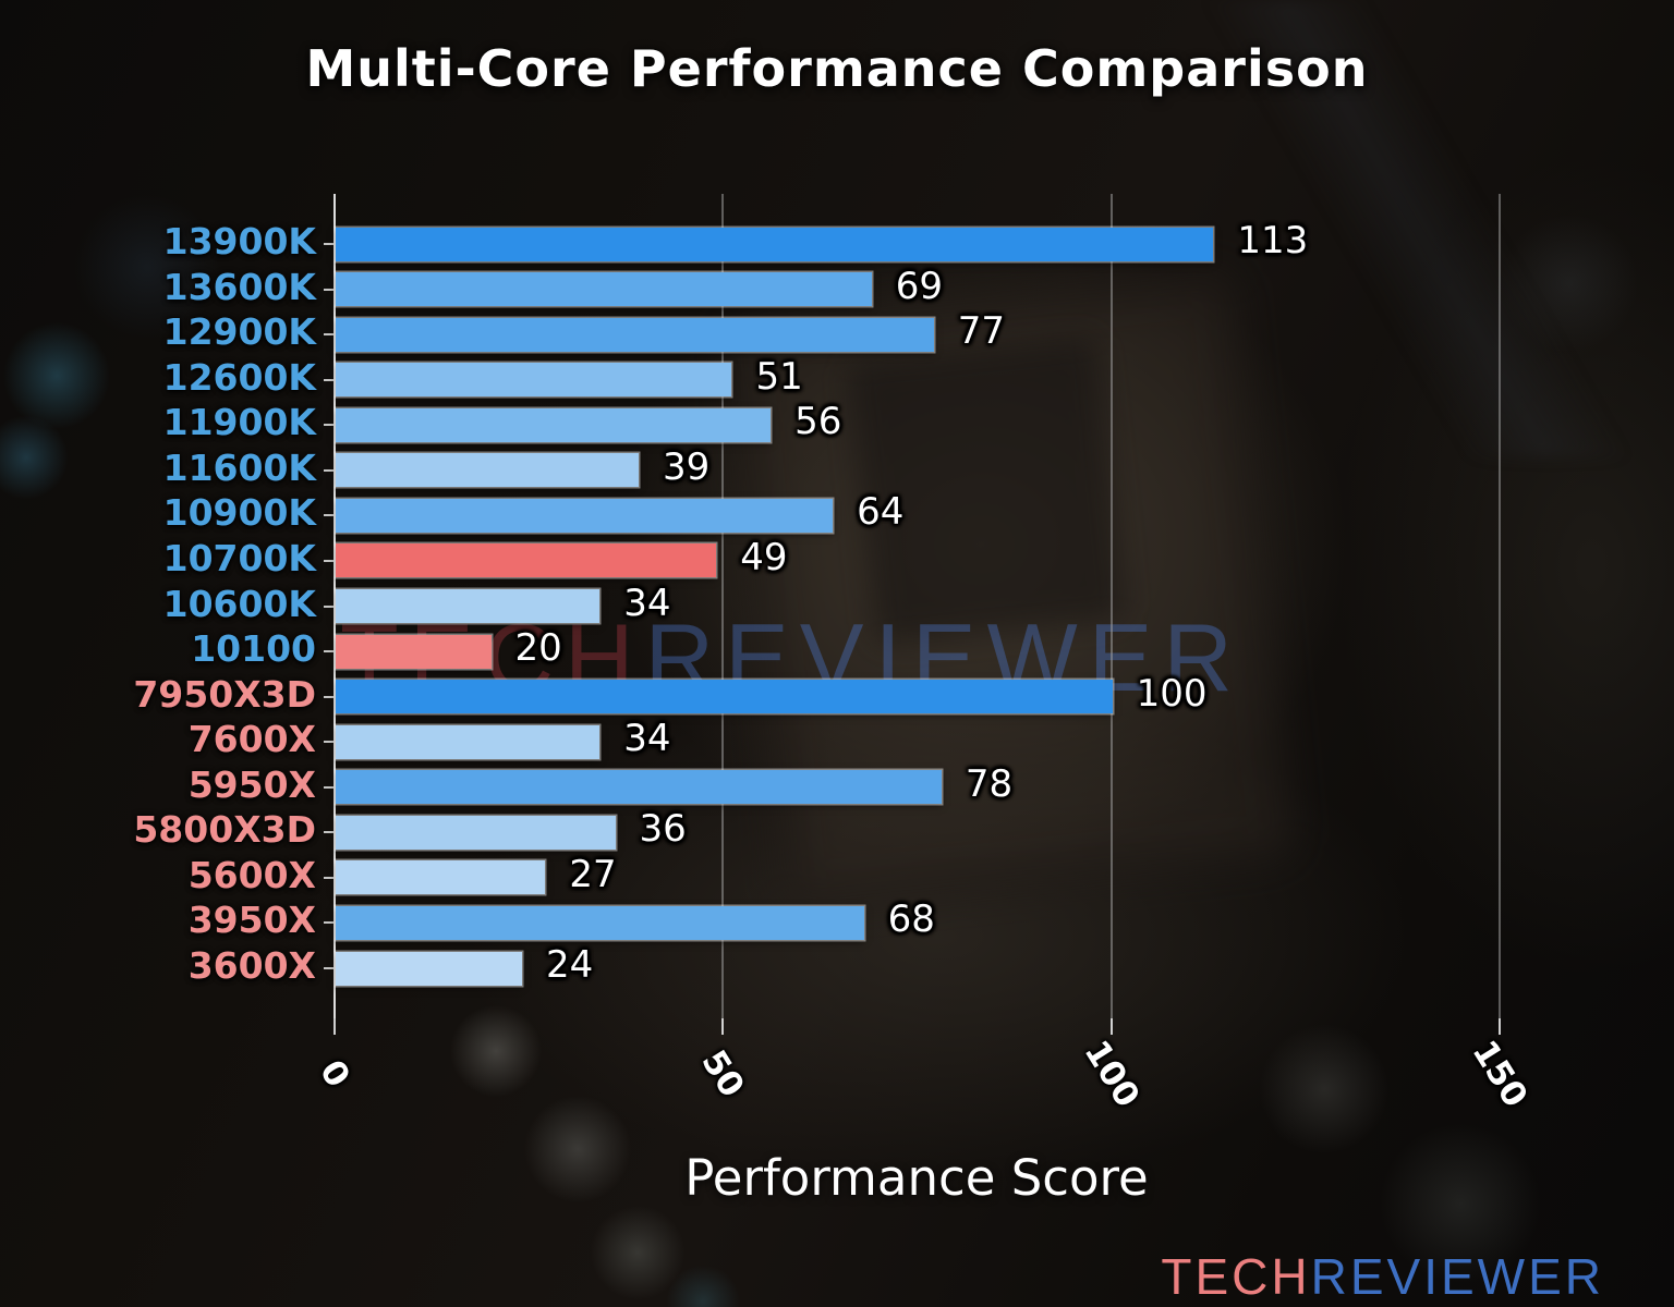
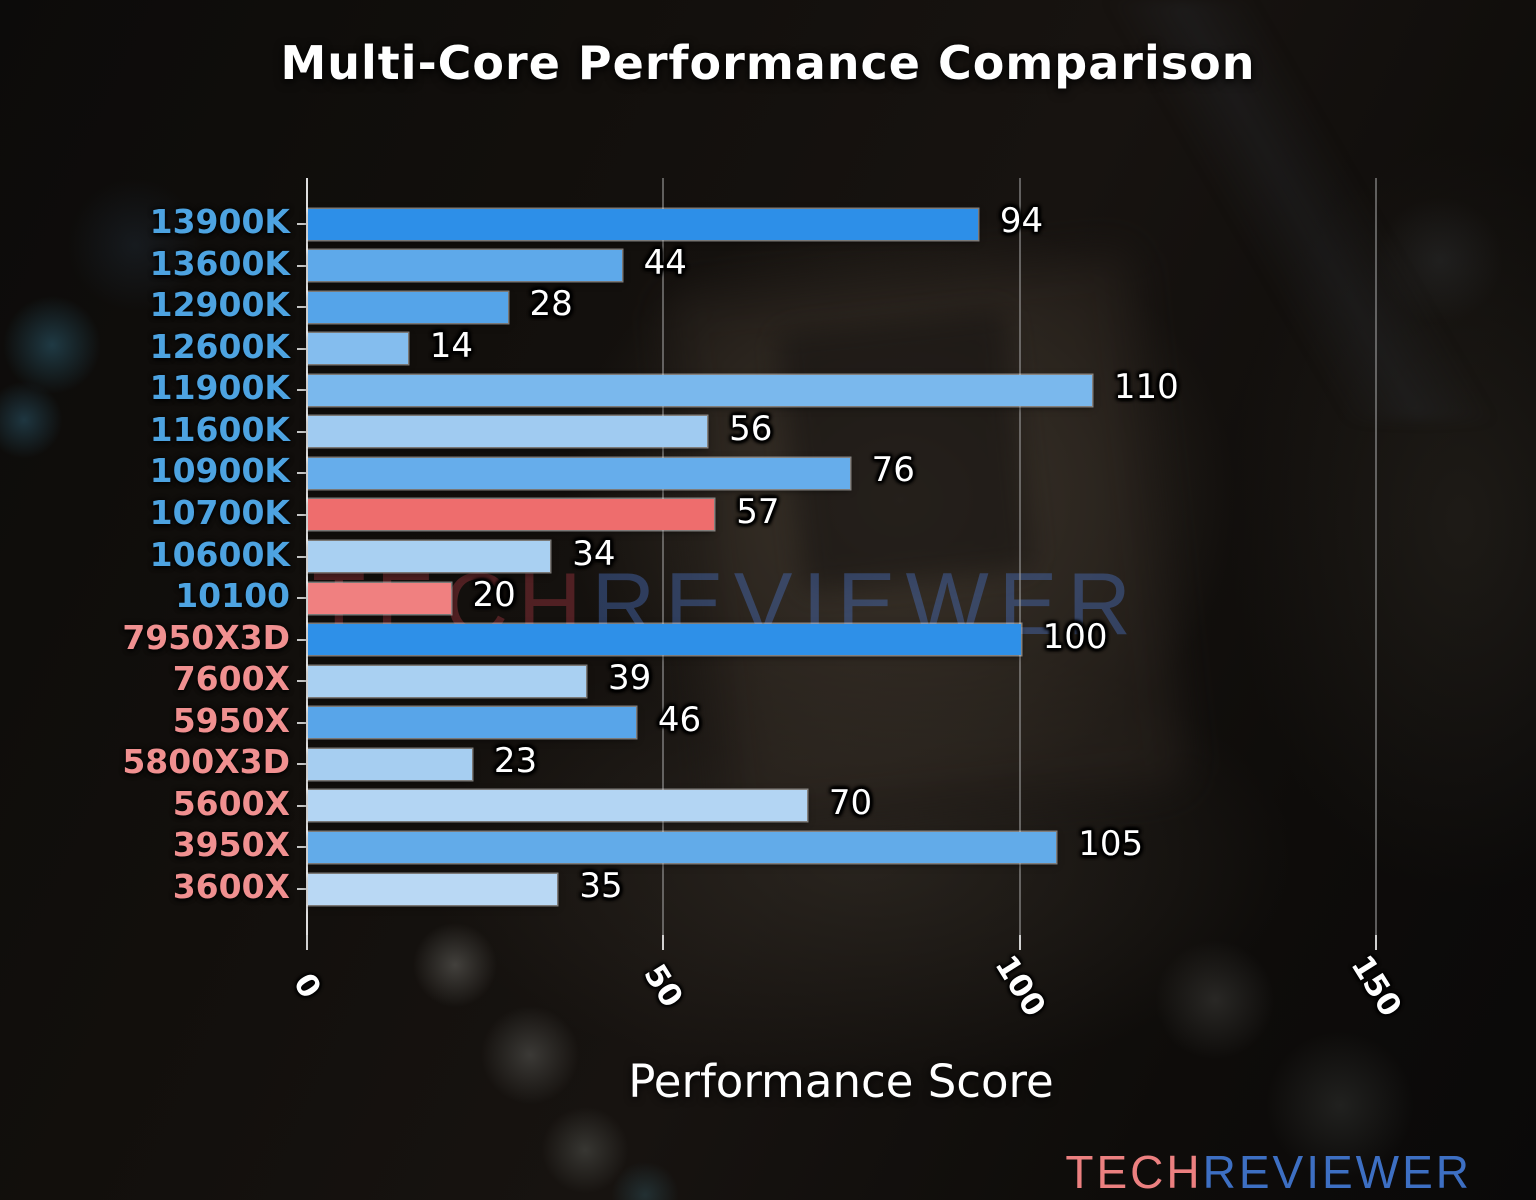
13900K: 113 -> 94
13600K: 69 -> 44
12900K: 77 -> 28
12600K: 51 -> 14
11900K: 56 -> 110
11600K: 39 -> 56
10900K: 64 -> 76
10700K: 49 -> 57
7600X: 34 -> 39
5950X: 78 -> 46
5800X3D: 36 -> 23
5600X: 27 -> 70
3950X: 68 -> 105
3600X: 24 -> 35
